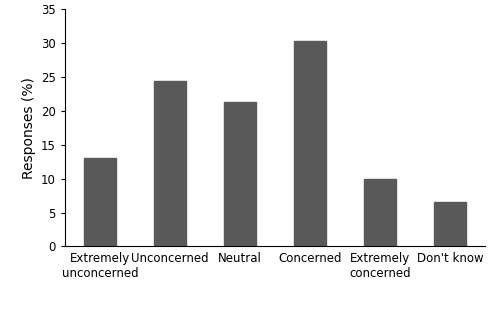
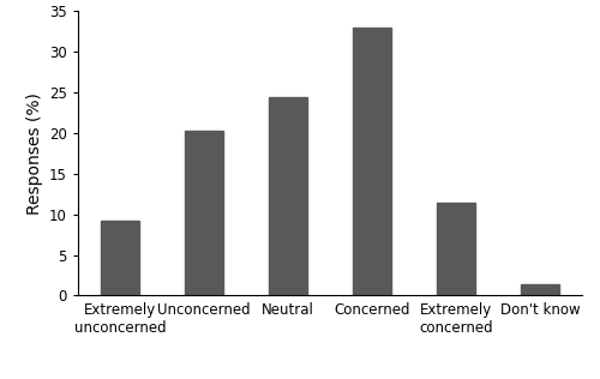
Extremely unconcerned: 13.0 -> 9.3
Unconcerned: 24.4 -> 20.3
Neutral: 21.4 -> 24.5
Concerned: 30.4 -> 33.0
Extremely concerned: 10.0 -> 11.4
Don't know: 6.6 -> 1.4
